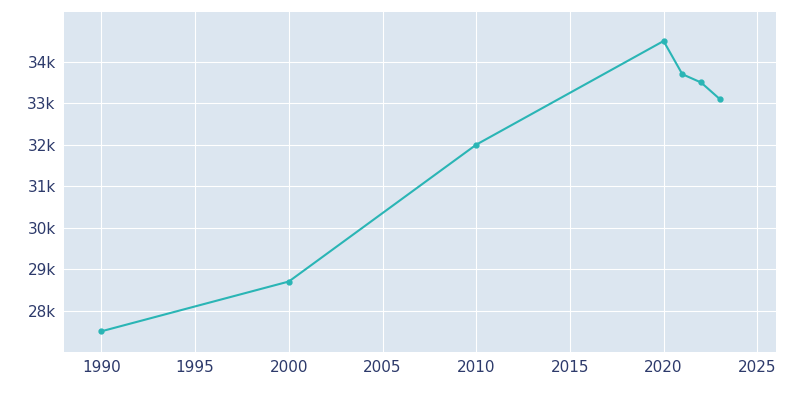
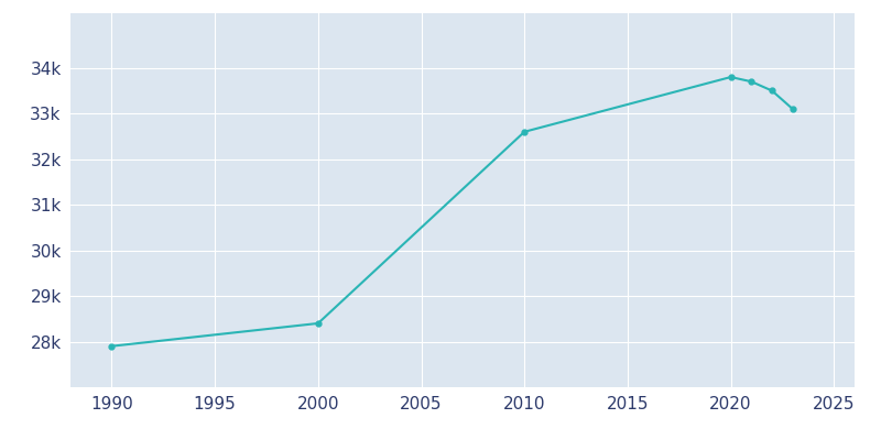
1990: 27.5k -> 27.9k
2000: 28.7k -> 28.4k
2010: 32.0k -> 32.6k
2020: 34.5k -> 33.8k
